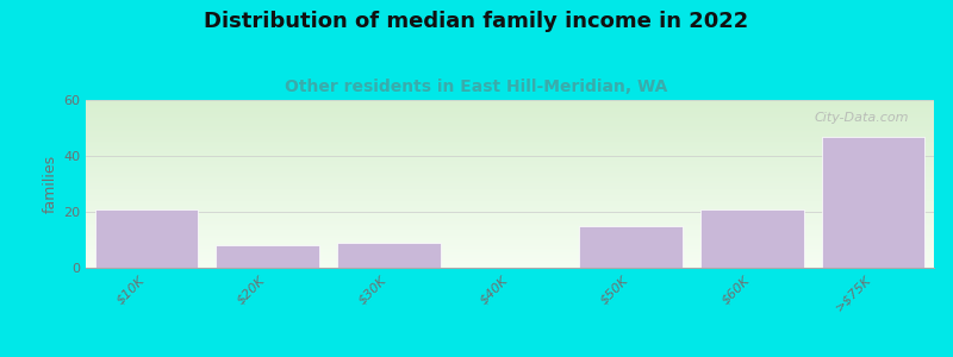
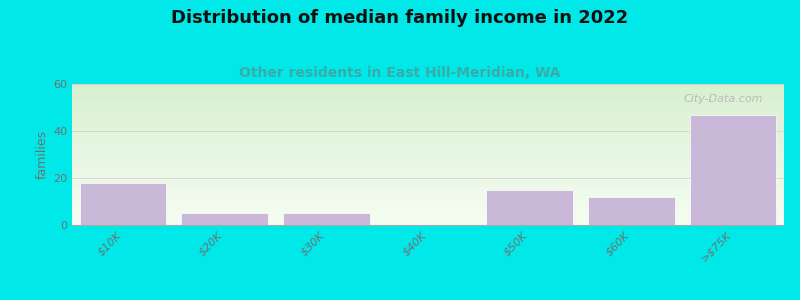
$10K: 21 -> 18
$20K: 8 -> 5
$30K: 9 -> 5
$60K: 21 -> 12
